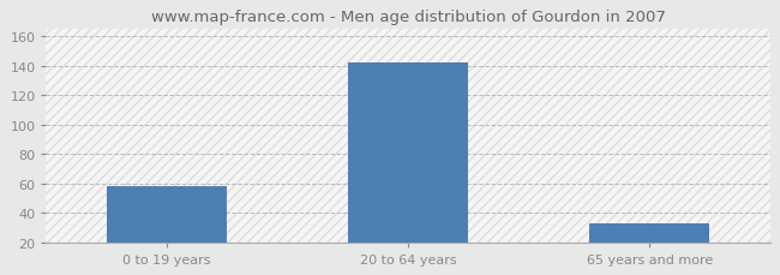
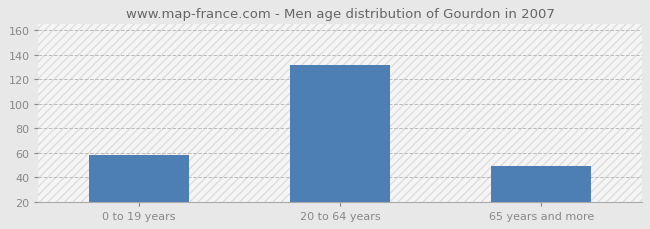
20 to 64 years: 142 -> 132
65 years and more: 33 -> 49
